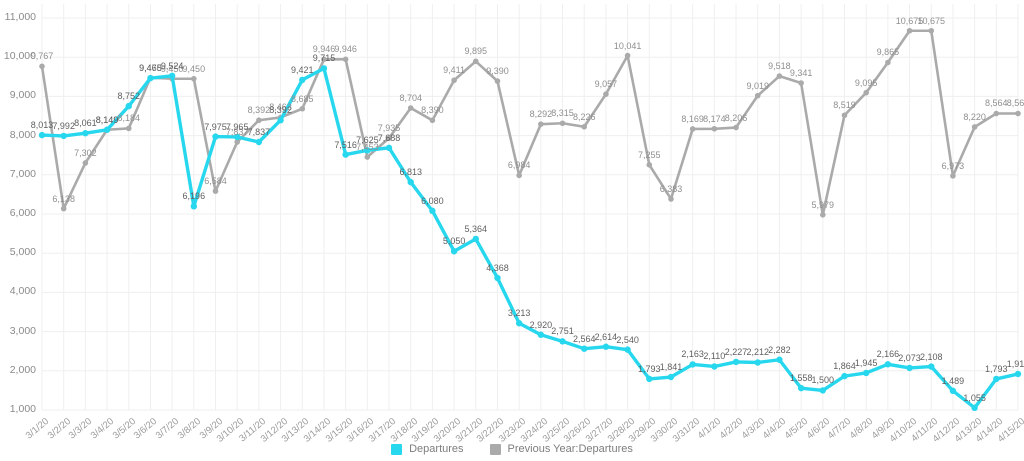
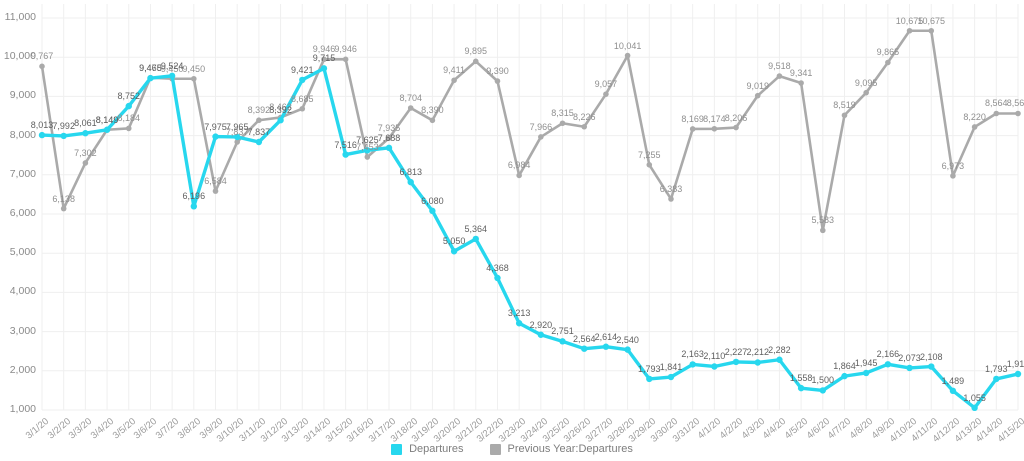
Previous Year:Departures/3/24/20: 8,292 -> 7,966
Previous Year:Departures/4/6/20: 5,979 -> 5,583
